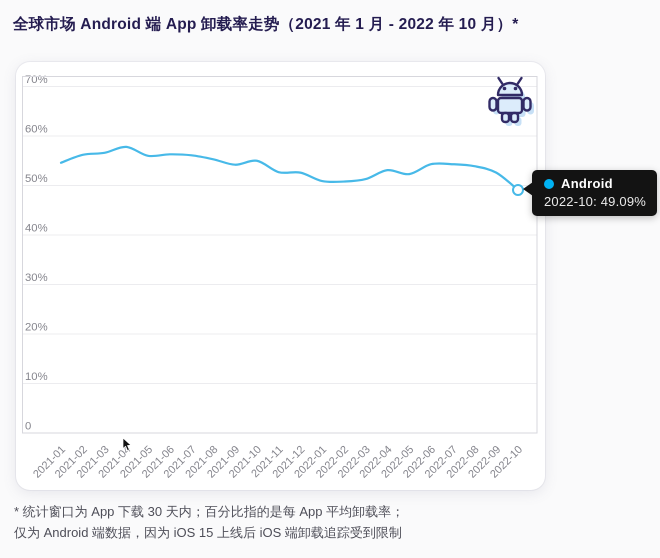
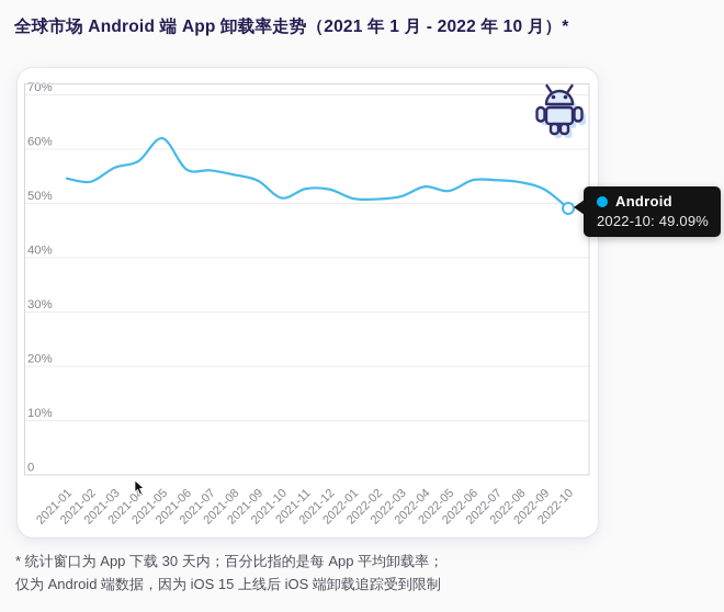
2021-02: 56% -> 54%
2021-05: 56% -> 62%
2021-10: 55% -> 51%
